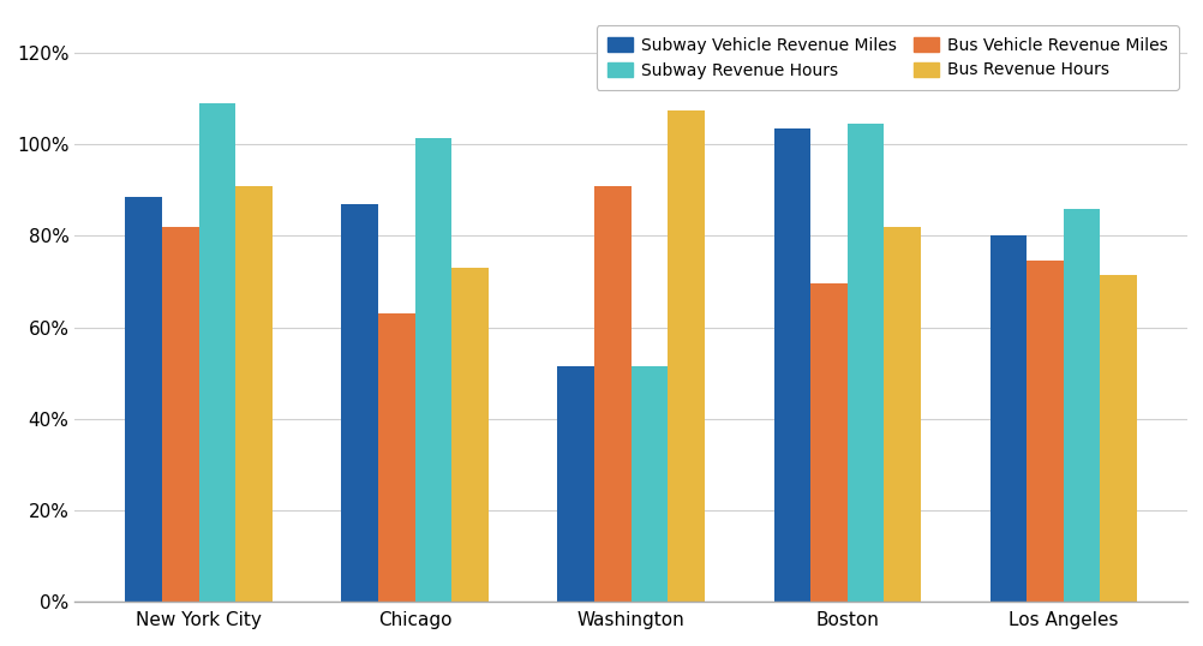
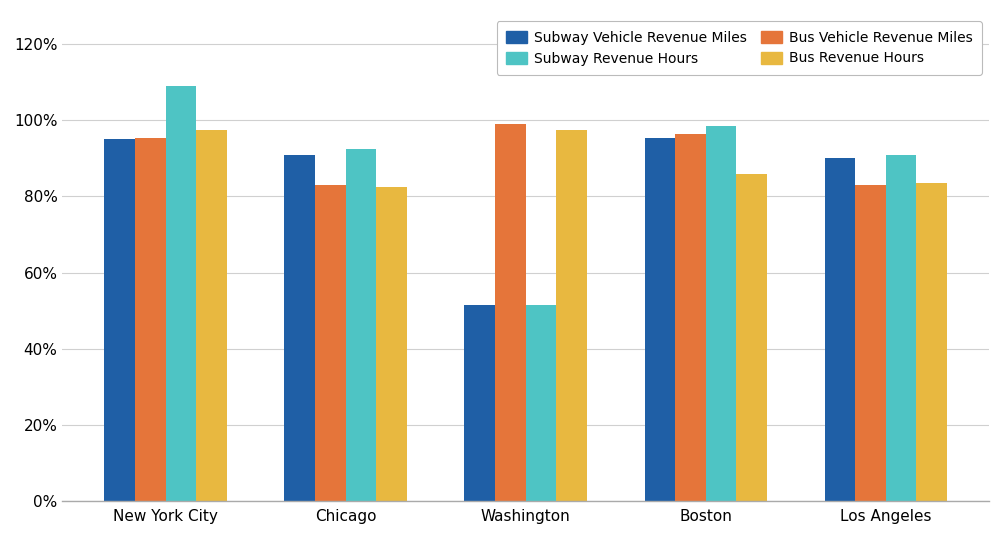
Subway Vehicle Revenue Miles/New York City: 88.5% -> 95.0%
Bus Vehicle Revenue Miles/New York City: 82.0% -> 95.5%
Bus Revenue Hours/New York City: 91.0% -> 97.5%
Subway Vehicle Revenue Miles/Chicago: 87.0% -> 91.0%
Bus Vehicle Revenue Miles/Chicago: 63.0% -> 83.0%
Subway Revenue Hours/Chicago: 101.5% -> 92.5%
Bus Revenue Hours/Chicago: 73.0% -> 82.5%
Bus Vehicle Revenue Miles/Washington: 91.0% -> 99.0%
Bus Revenue Hours/Washington: 107.5% -> 97.5%
Subway Vehicle Revenue Miles/Boston: 103.5% -> 95.5%
Bus Vehicle Revenue Miles/Boston: 69.5% -> 96.5%
Subway Revenue Hours/Boston: 104.5% -> 98.5%
Bus Revenue Hours/Boston: 82.0% -> 86.0%
Subway Vehicle Revenue Miles/Los Angeles: 80.0% -> 90.0%
Bus Vehicle Revenue Miles/Los Angeles: 74.5% -> 83.0%
Subway Revenue Hours/Los Angeles: 86.0% -> 91.0%
Bus Revenue Hours/Los Angeles: 71.5% -> 83.5%
